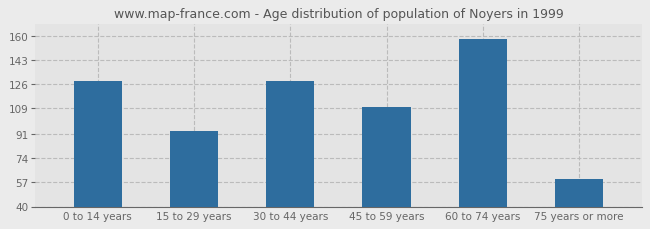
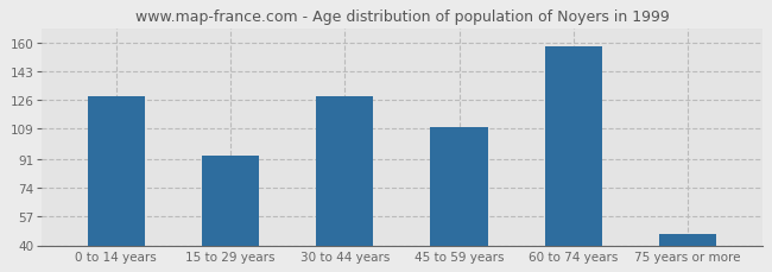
75 years or more: 59 -> 47
